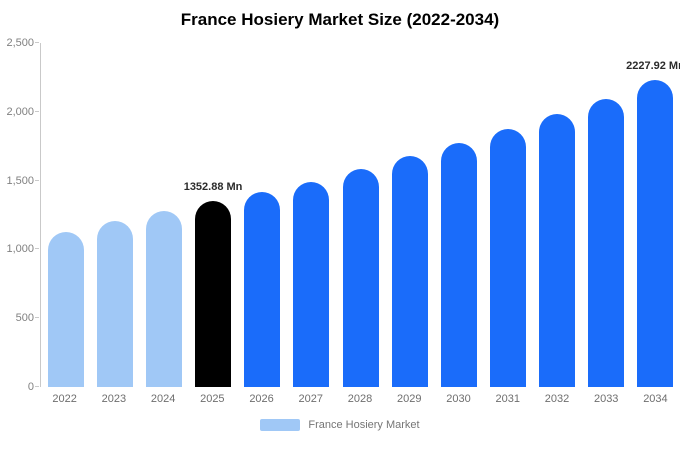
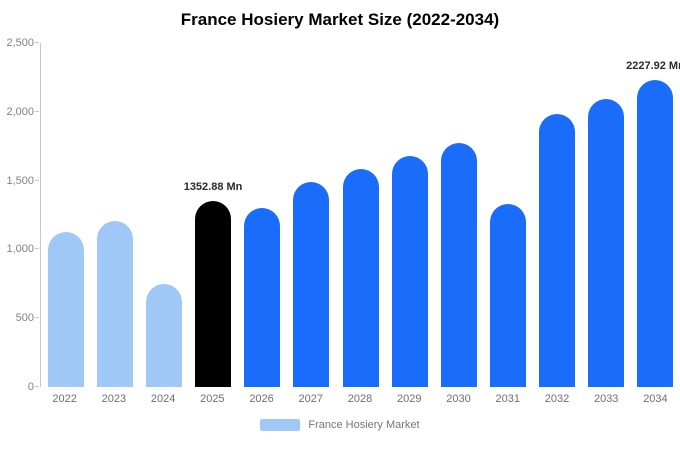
2024: 1280 -> 750
2026: 1420 -> 1300
2031: 1880 -> 1330
